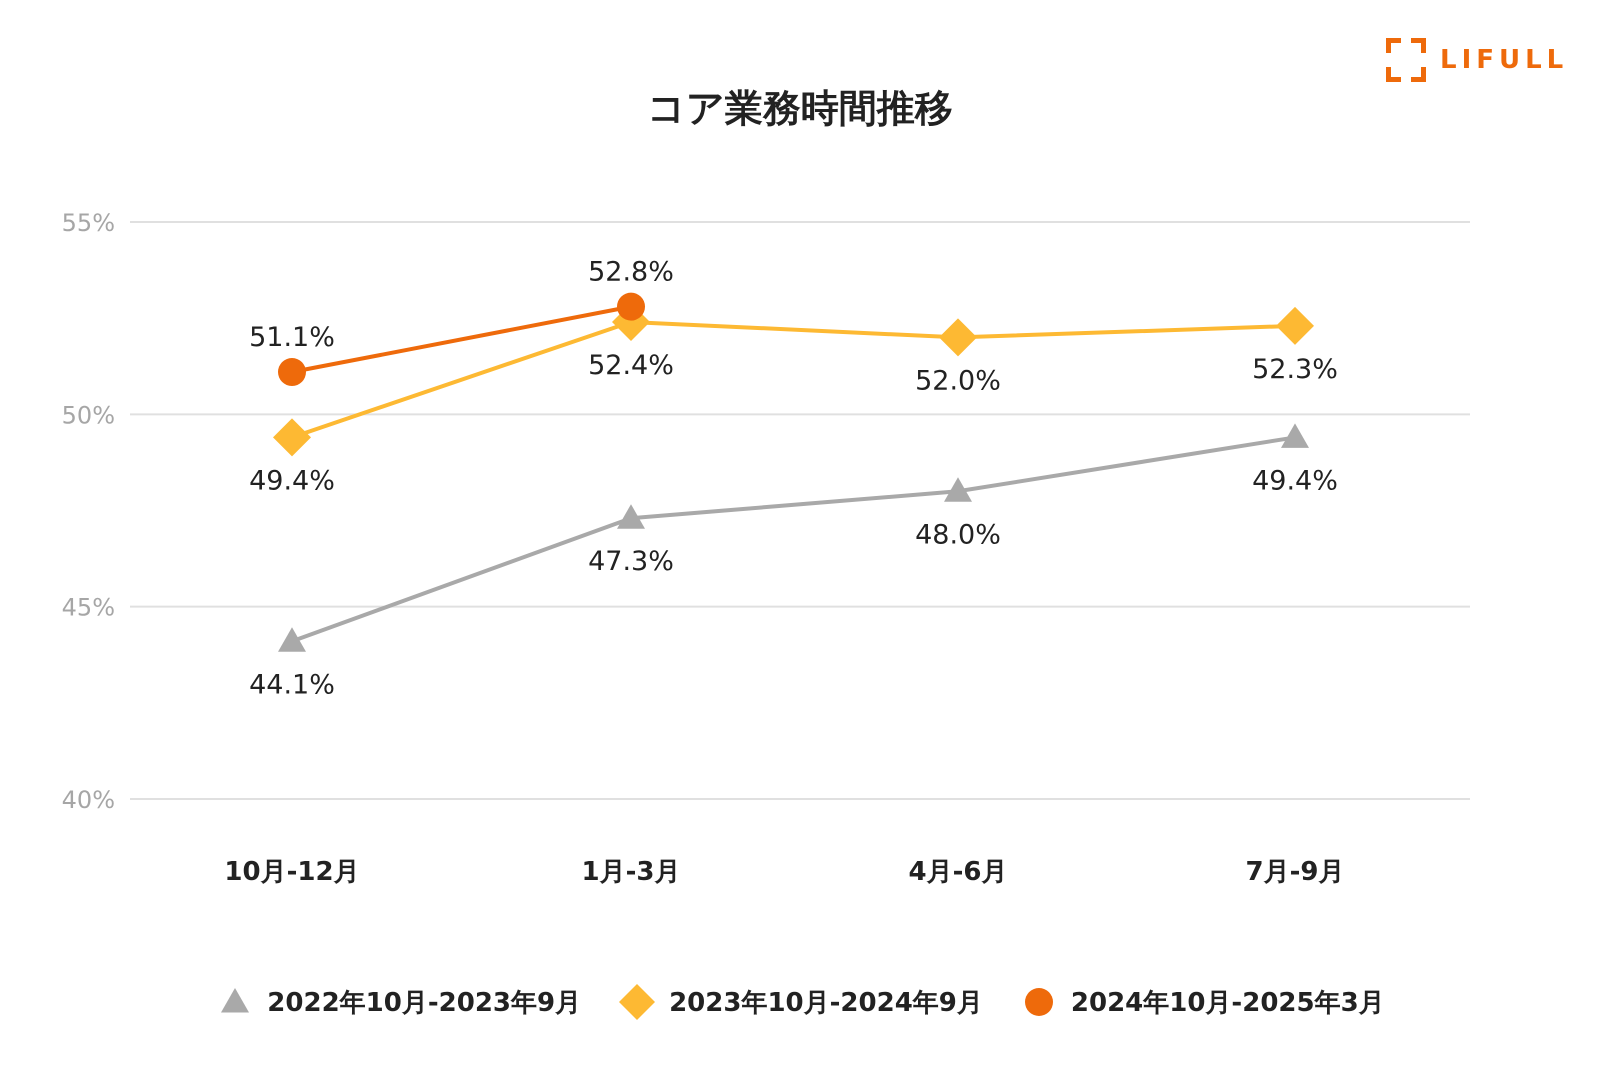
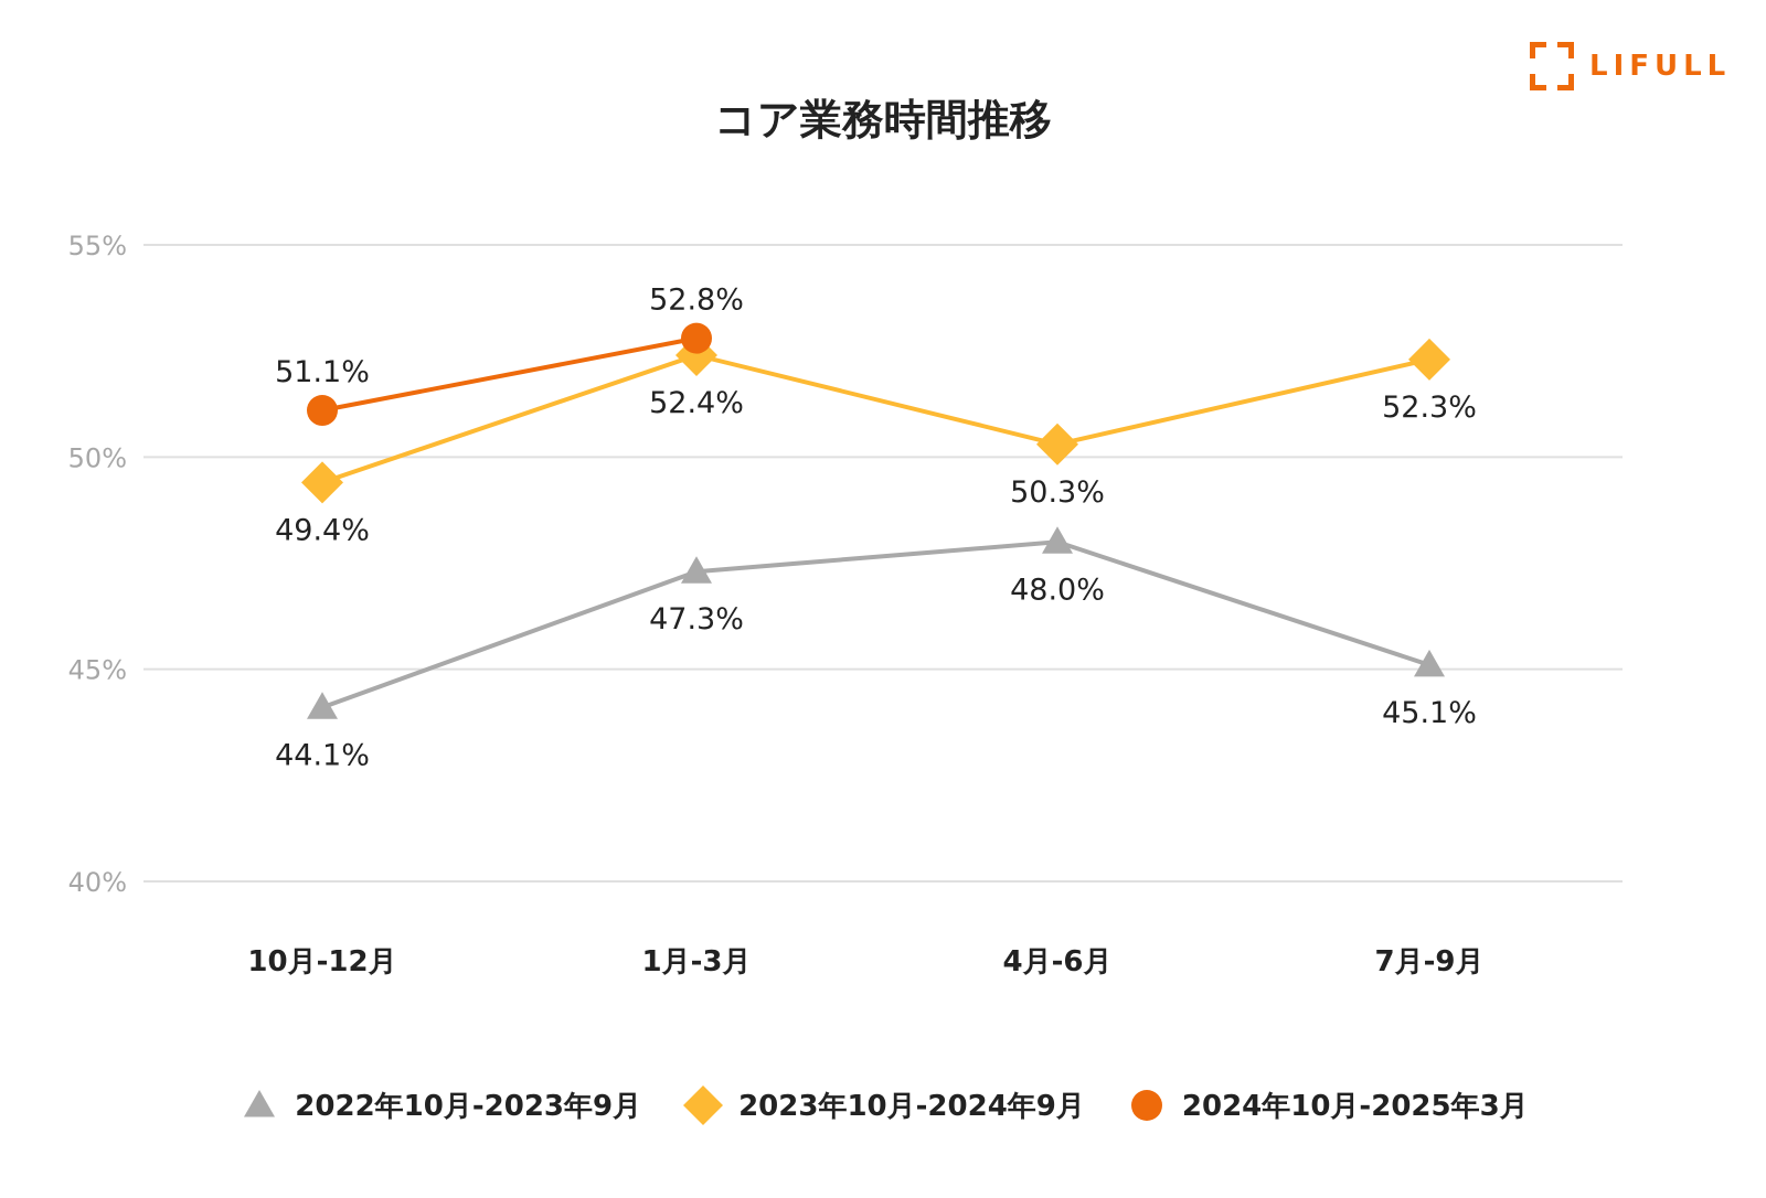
2023年10月-2024年9月/4月-6月: 52.0% -> 50.3%
2022年10月-2023年9月/7月-9月: 49.4% -> 45.1%
